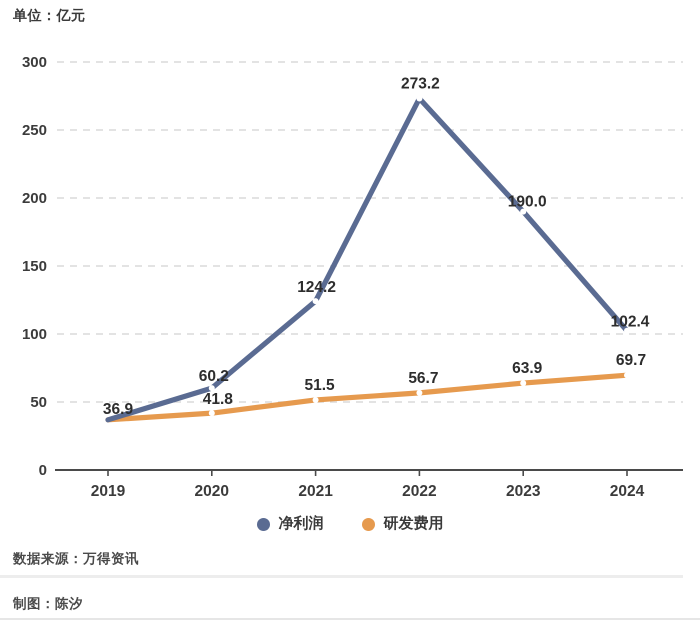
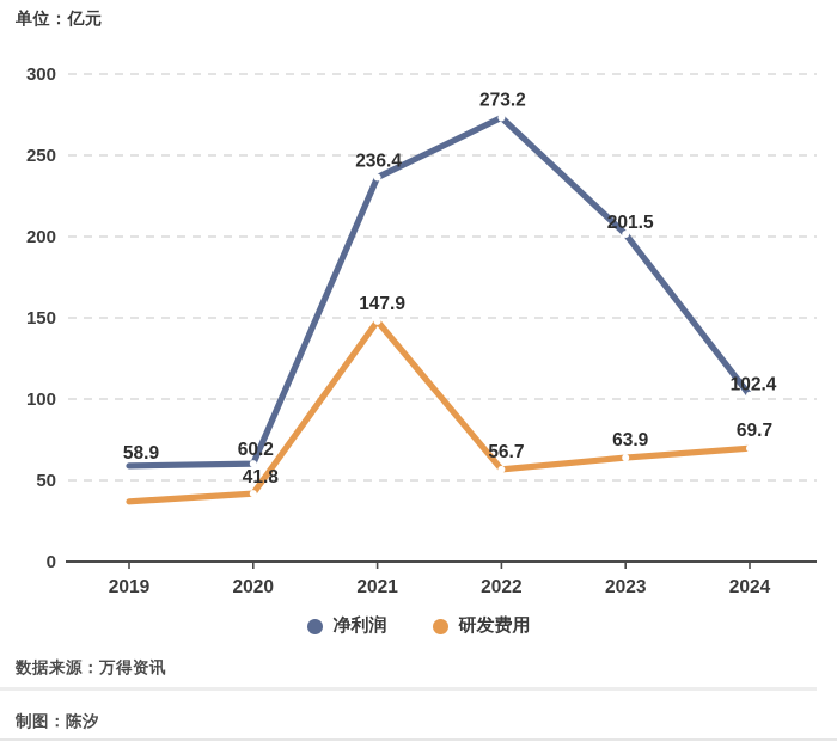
净利润/2019: 36.9 -> 58.9
净利润/2021: 124.2 -> 236.4
研发费用/2021: 51.5 -> 147.9
净利润/2023: 190.0 -> 201.5
